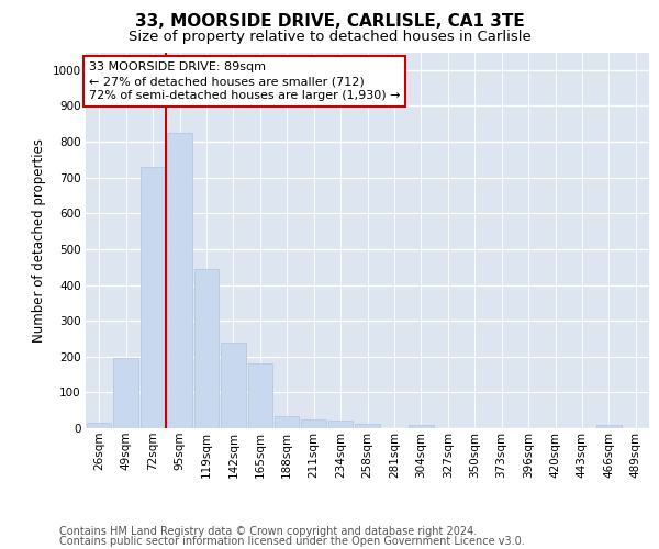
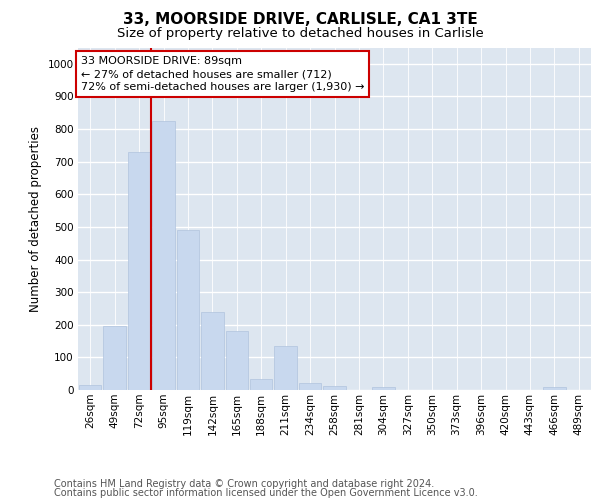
119sqm: 445 -> 490
211sqm: 25 -> 135
